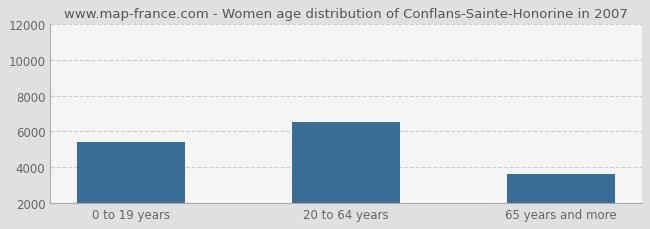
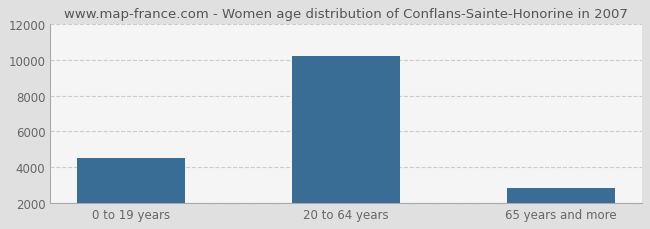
0 to 19 years: 5400 -> 4500
20 to 64 years: 6500 -> 10200
65 years and more: 3600 -> 2800
